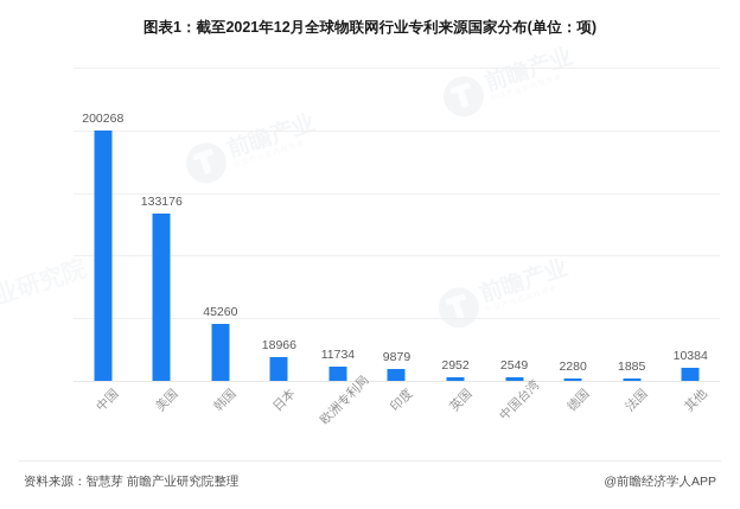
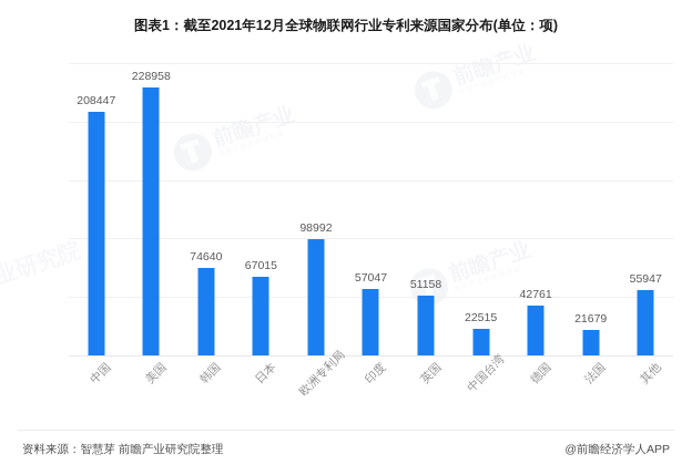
中国: 200268 -> 208447
美国: 133176 -> 228958
韩国: 45260 -> 74640
日本: 18966 -> 67015
欧洲专利局: 11734 -> 98992
印度: 9879 -> 57047
英国: 2952 -> 51158
中国台湾: 2549 -> 22515
德国: 2280 -> 42761
法国: 1885 -> 21679
其他: 10384 -> 55947
